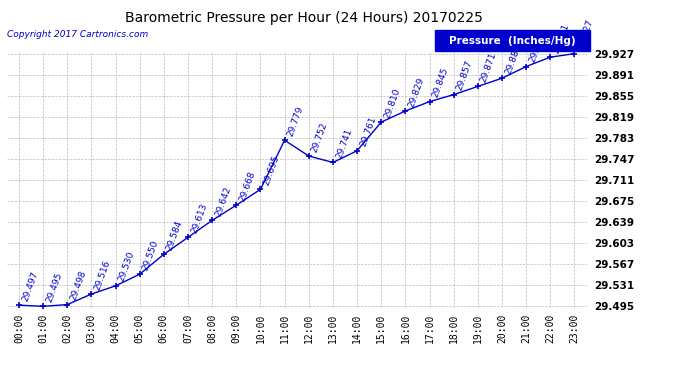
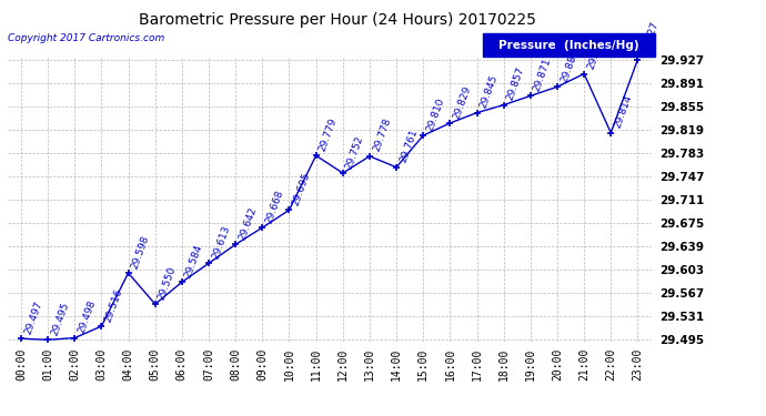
04:00: 29.530 -> 29.598
13:00: 29.741 -> 29.778
22:00: 29.921 -> 29.814
